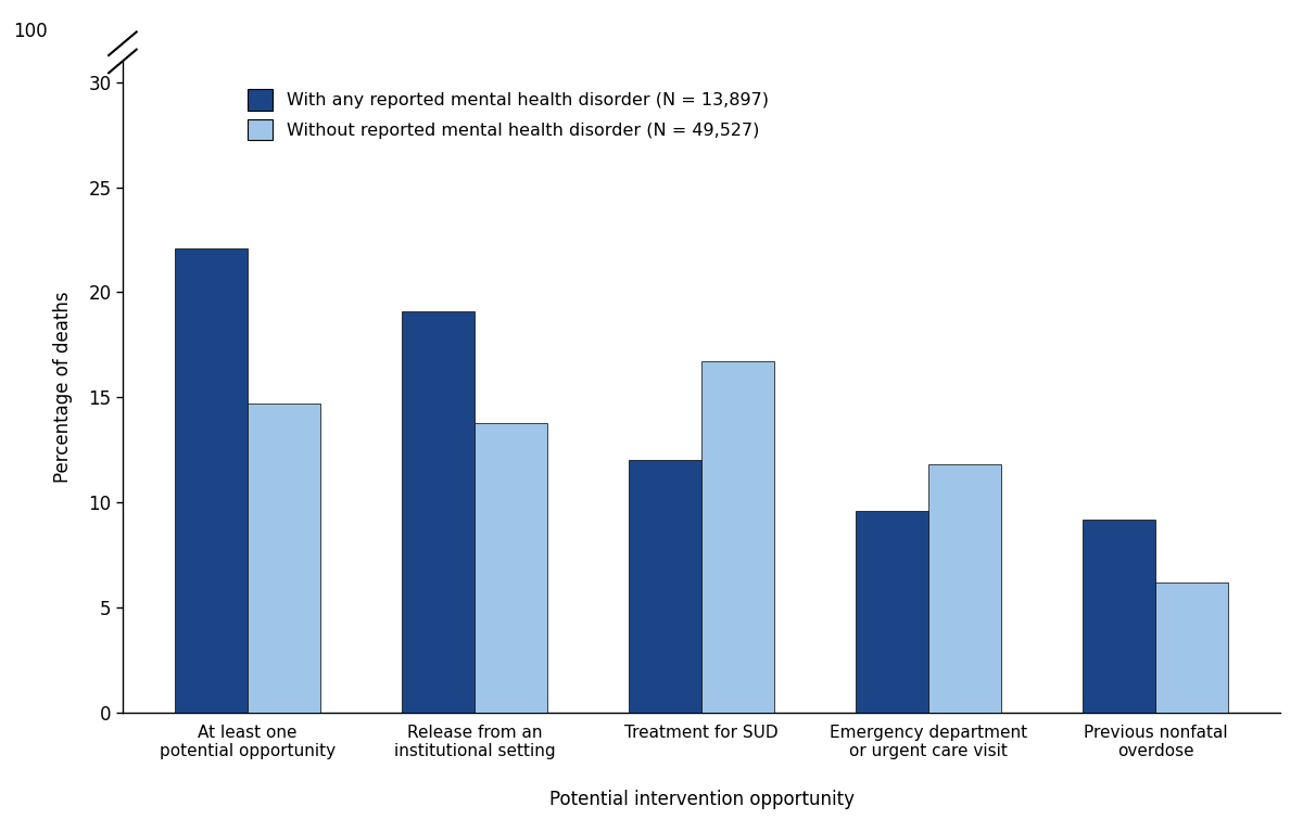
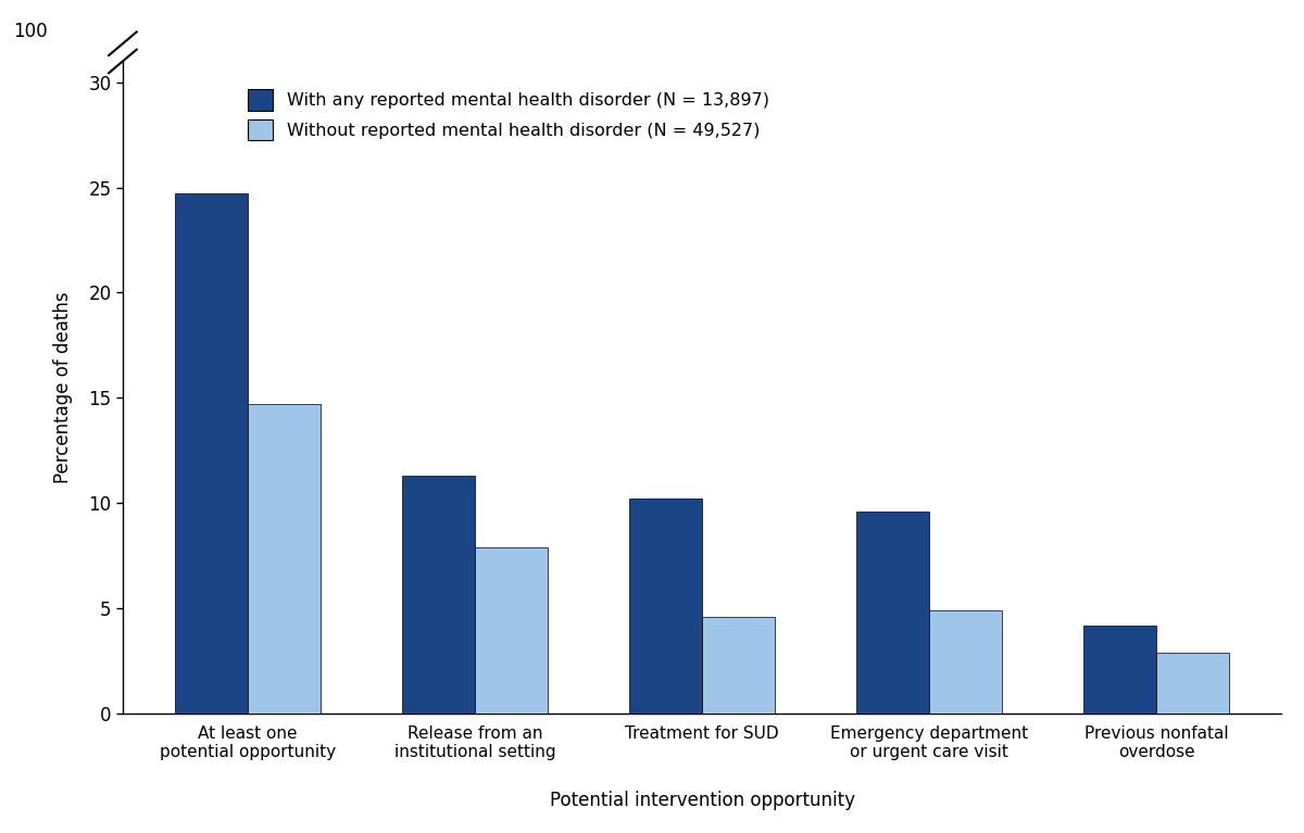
With any reported mental health disorder (N = 13,897)/At least one potential opportunity: 22.1 -> 24.7
With any reported mental health disorder (N = 13,897)/Release from an institutional setting: 19.1 -> 11.3
Without reported mental health disorder (N = 49,527)/Release from an institutional setting: 13.8 -> 7.9
With any reported mental health disorder (N = 13,897)/Treatment for SUD: 12.0 -> 10.2
Without reported mental health disorder (N = 49,527)/Treatment for SUD: 16.7 -> 4.6
Without reported mental health disorder (N = 49,527)/Emergency department or urgent care visit: 11.8 -> 4.9
With any reported mental health disorder (N = 13,897)/Previous nonfatal overdose: 9.2 -> 4.2
Without reported mental health disorder (N = 49,527)/Previous nonfatal overdose: 6.2 -> 2.9
